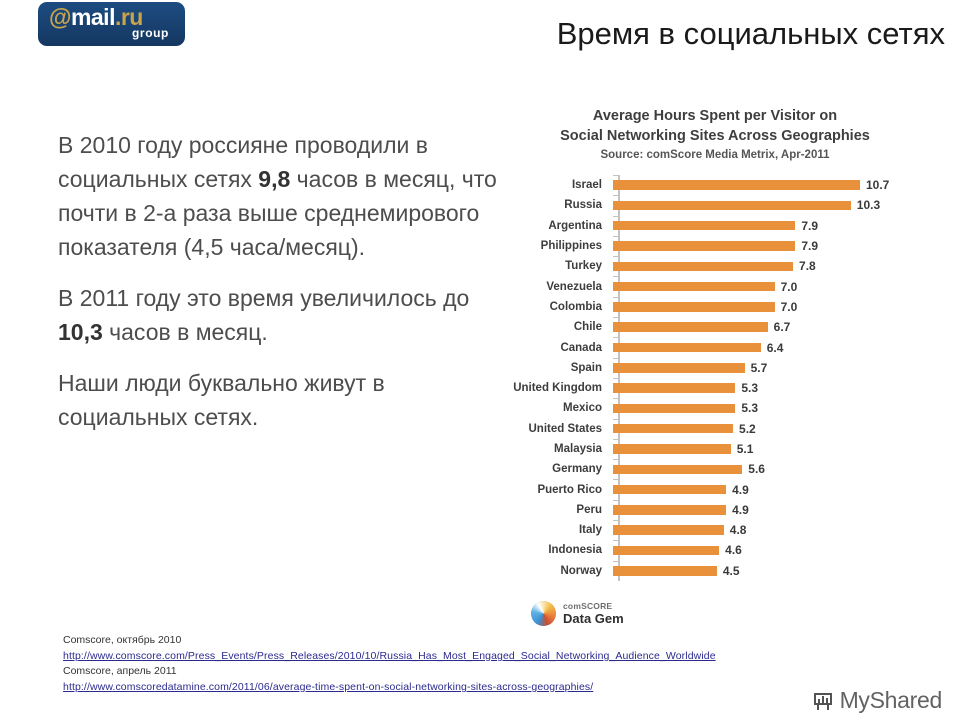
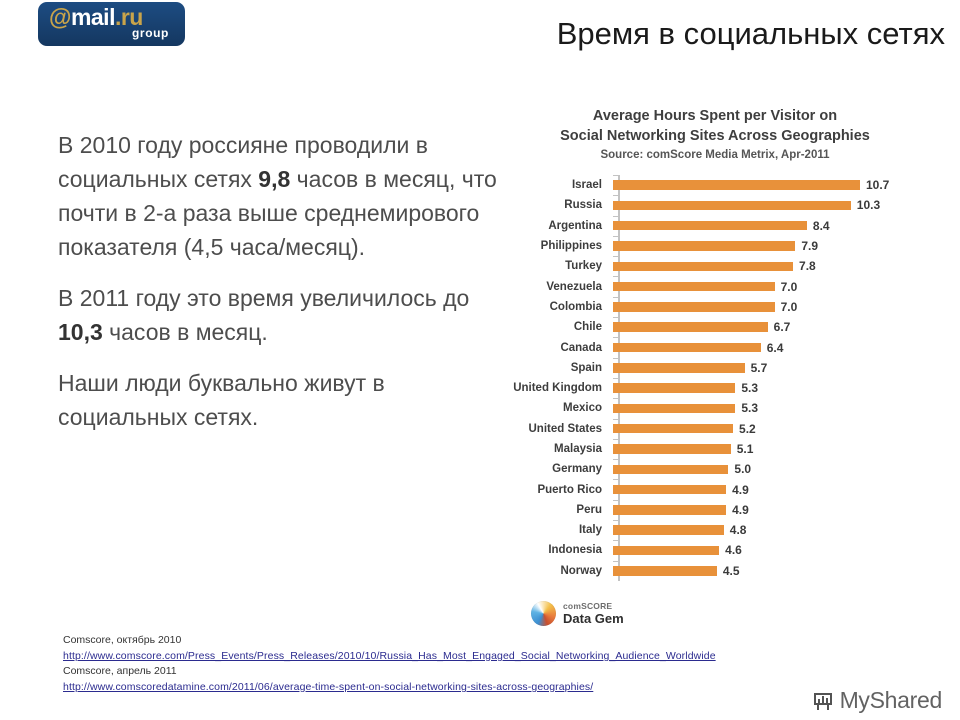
Argentina: 7.9 -> 8.4
Germany: 5.6 -> 5.0
